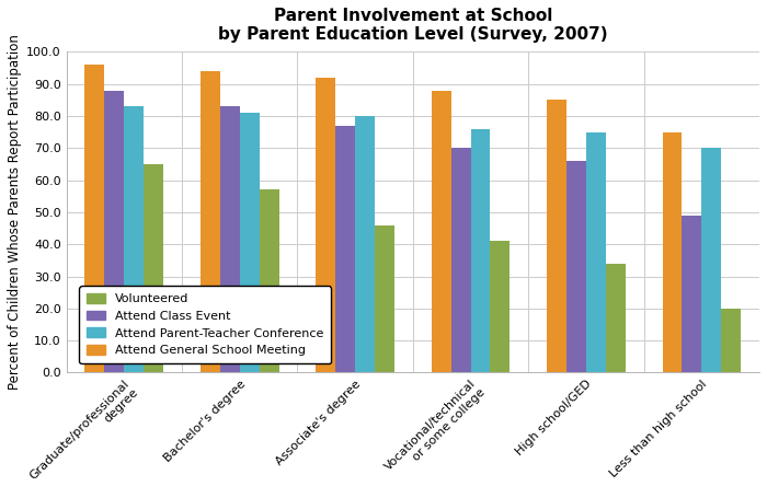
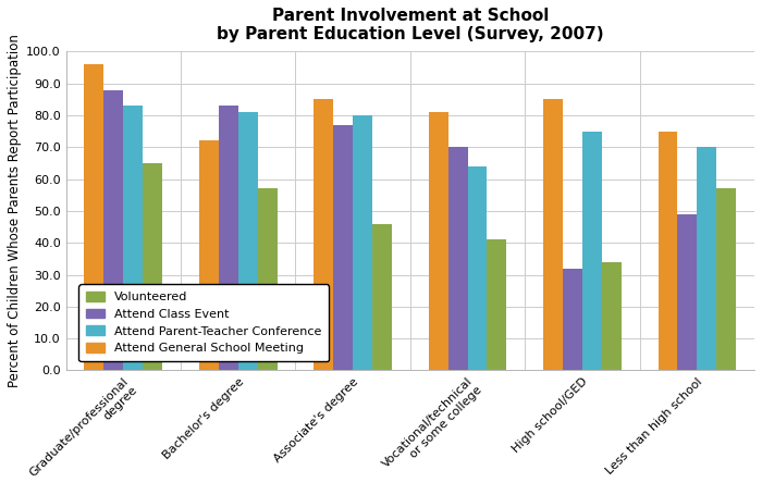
Attend General School Meeting/Bachelor's degree: 94 -> 72
Attend General School Meeting/Associate's degree: 92 -> 85
Attend General School Meeting/Vocational/technical or some college: 88 -> 81
Attend Parent-Teacher Conference/Vocational/technical or some college: 76 -> 64
Attend Class Event/High school/GED: 66 -> 32
Volunteered/Less than high school: 20 -> 57
